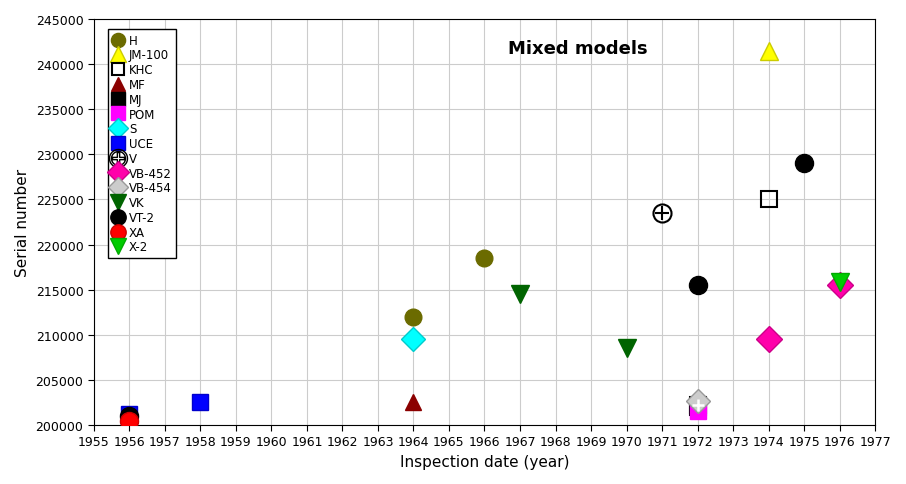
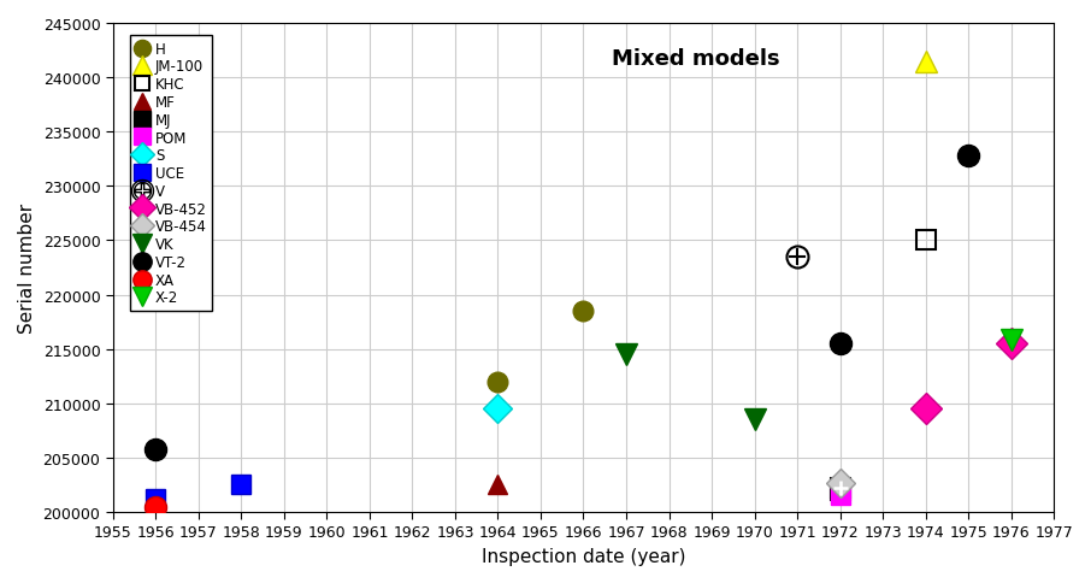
1956: 201000 -> 205800
1975: 229000 -> 232800
